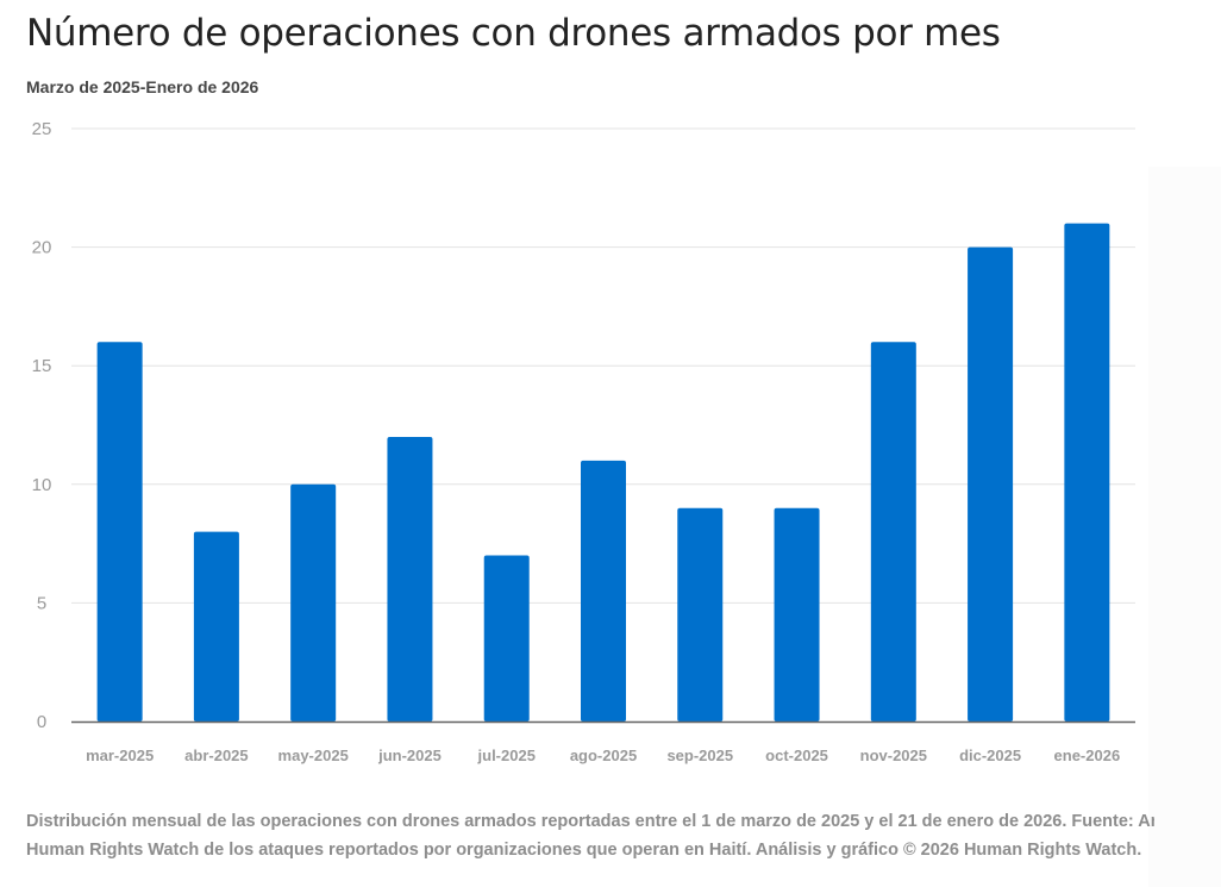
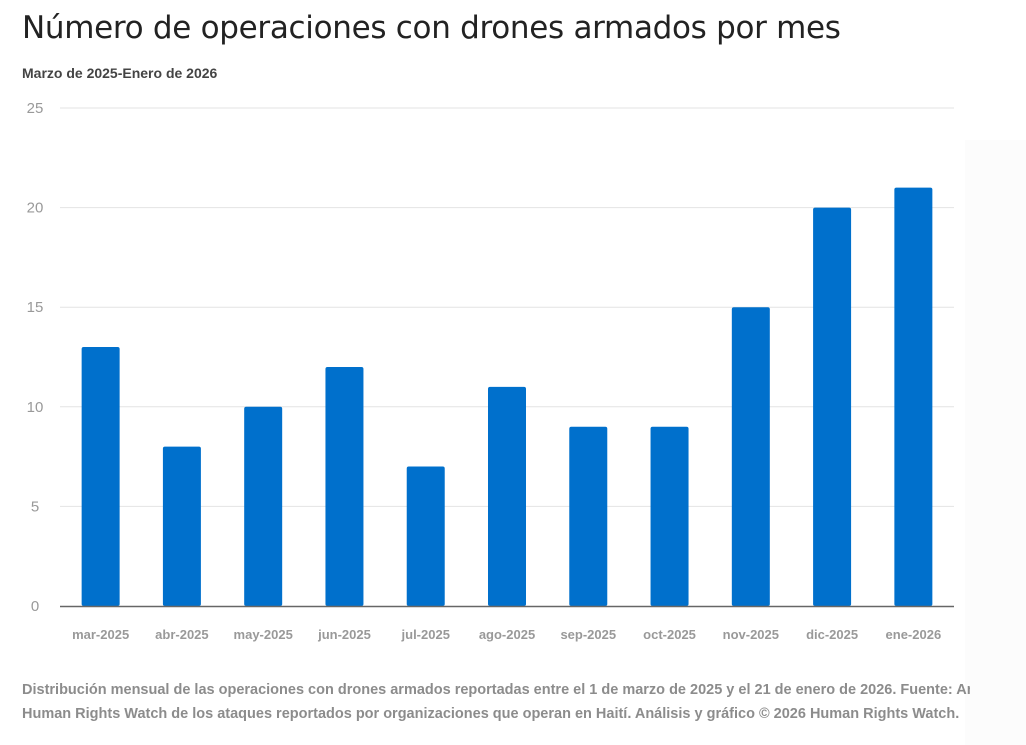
mar-2025: 16 -> 13
nov-2025: 16 -> 15
